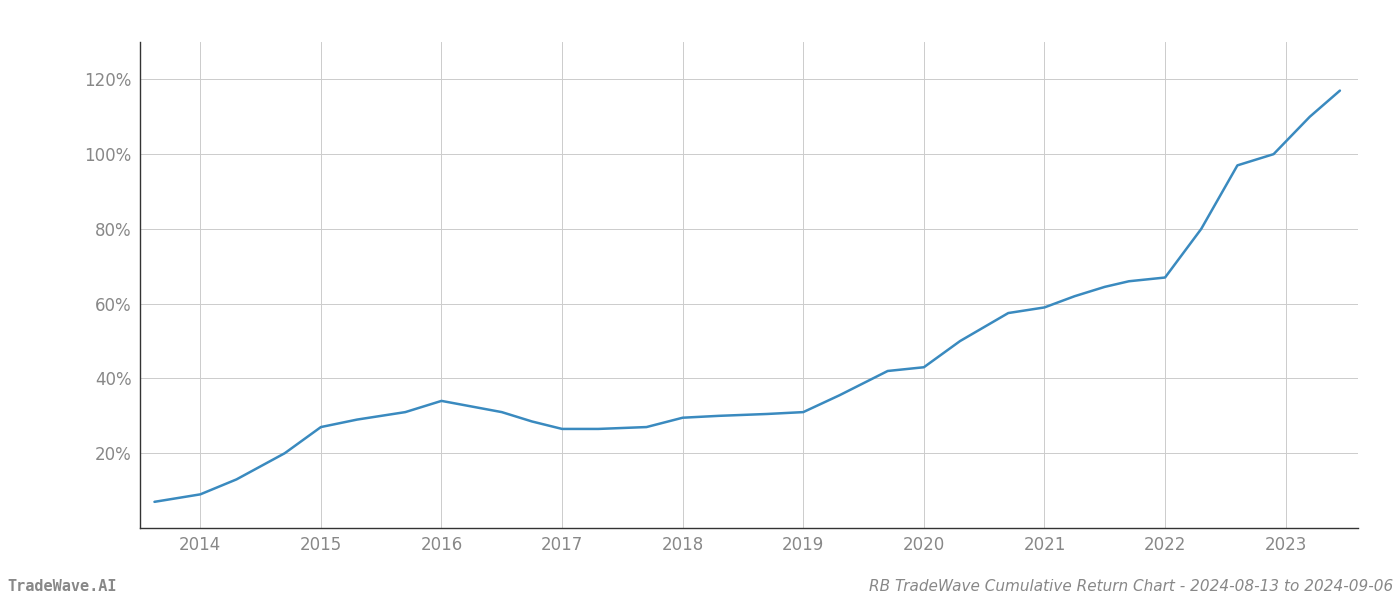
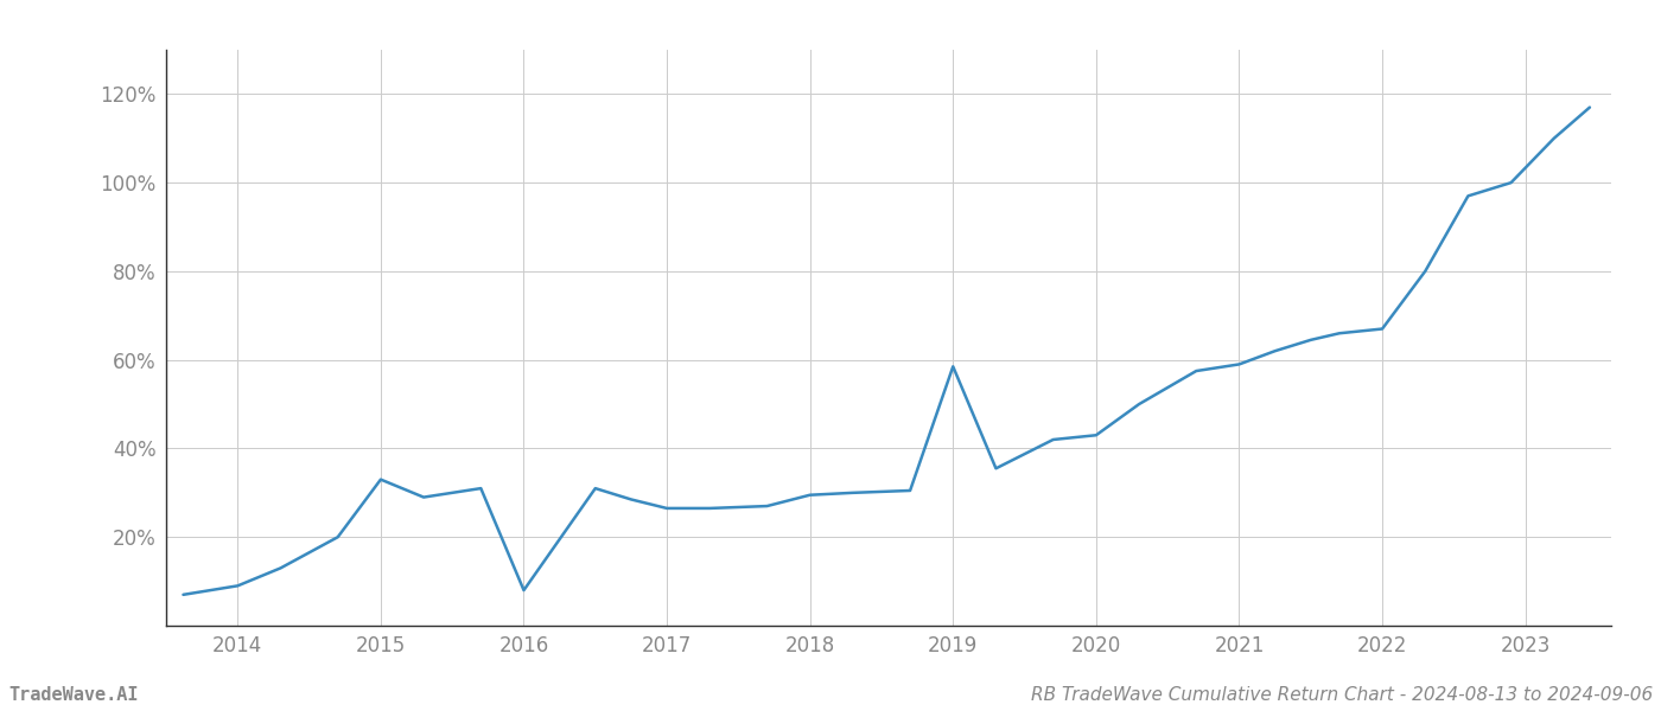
2015: 27.0% -> 33.0%
2016: 34.0% -> 8.0%
2019: 31.0% -> 58.5%
